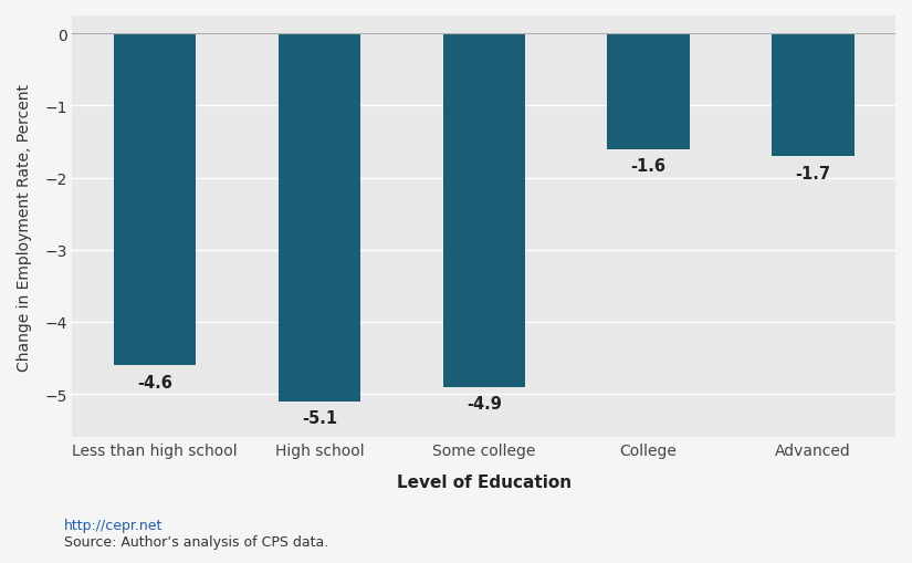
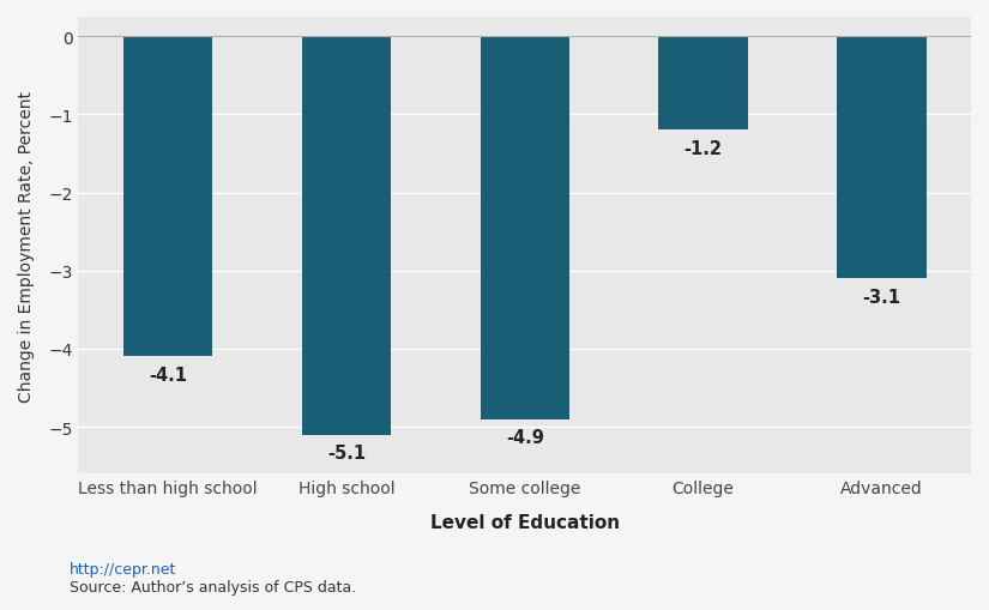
Less than high school: -4.6 -> -4.1
College: -1.6 -> -1.2
Advanced: -1.7 -> -3.1
